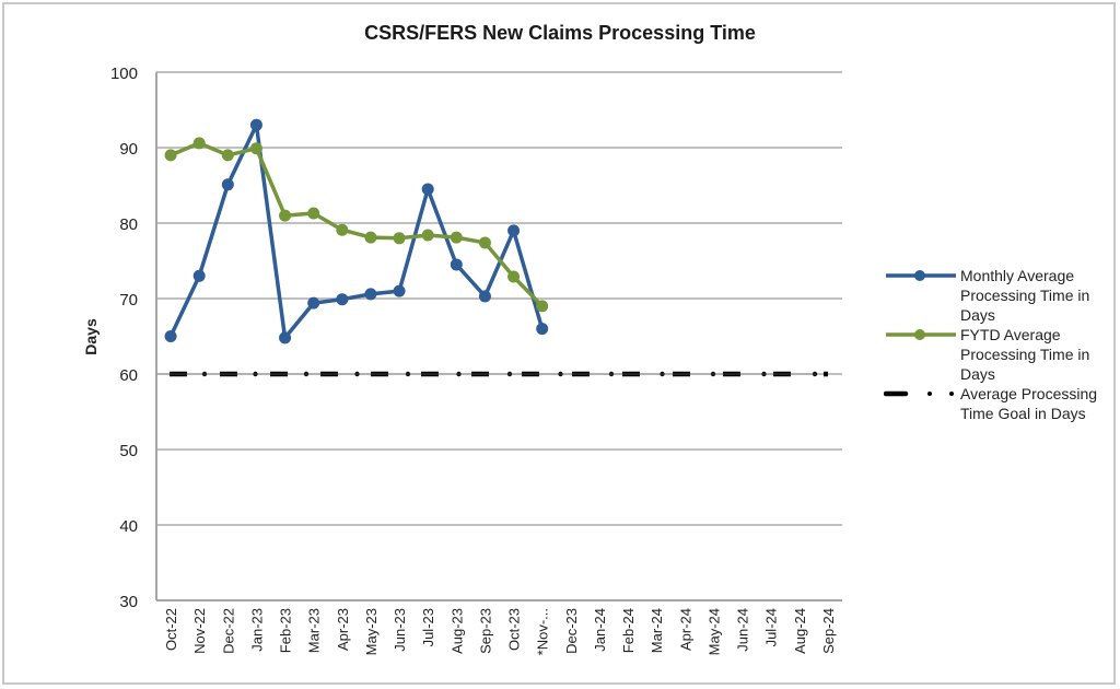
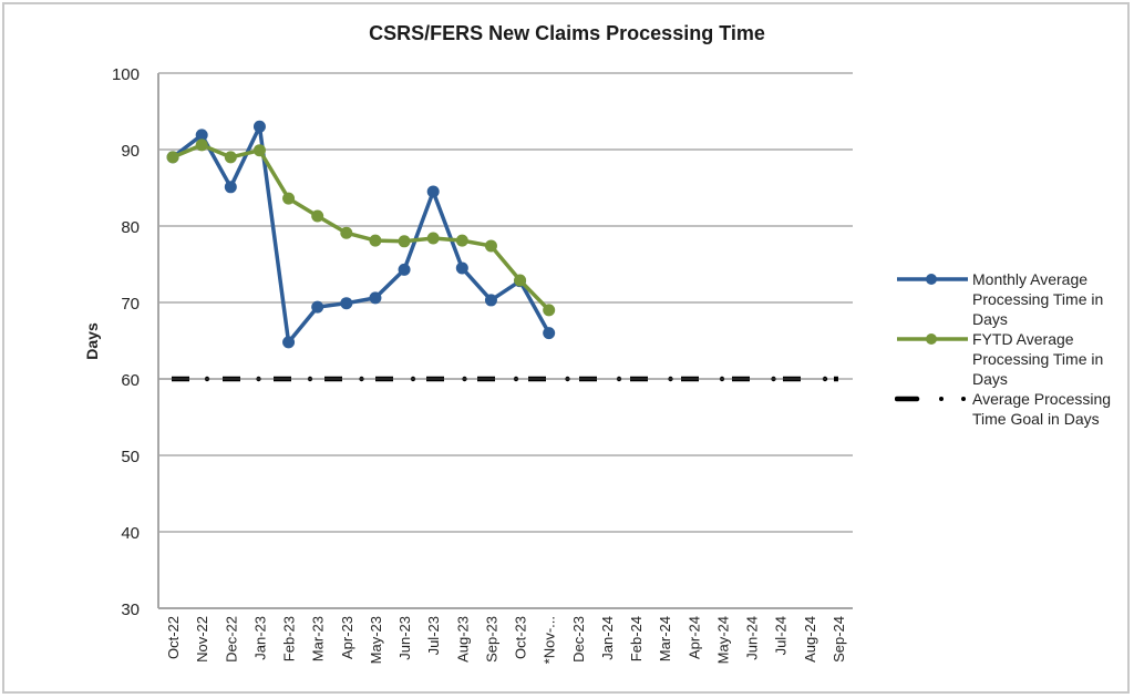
Monthly Average Processing Time in Days/Oct-22: 65 -> 89
Monthly Average Processing Time in Days/Nov-22: 73 -> 92
FYTD Average Processing Time in Days/Feb-23: 81 -> 84
Monthly Average Processing Time in Days/Jun-23: 71 -> 74
Monthly Average Processing Time in Days/Oct-23: 79 -> 73
